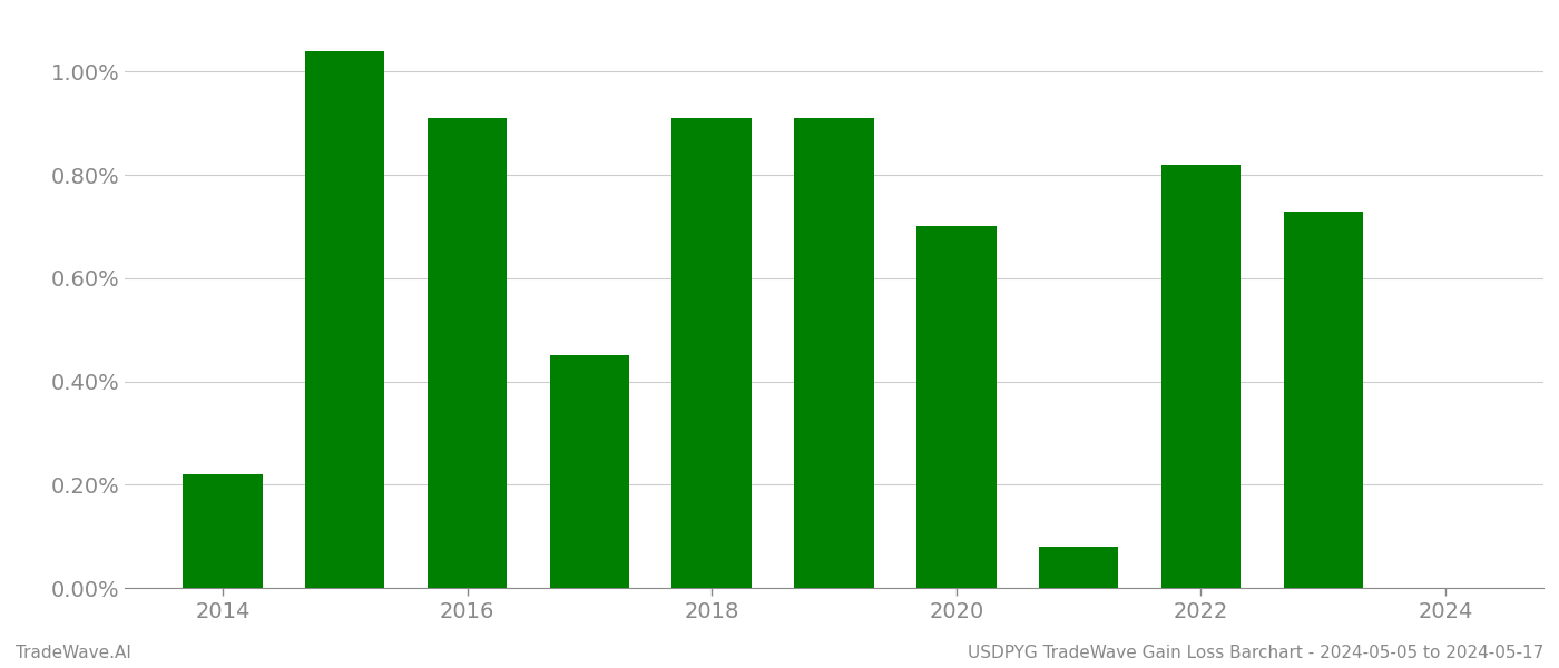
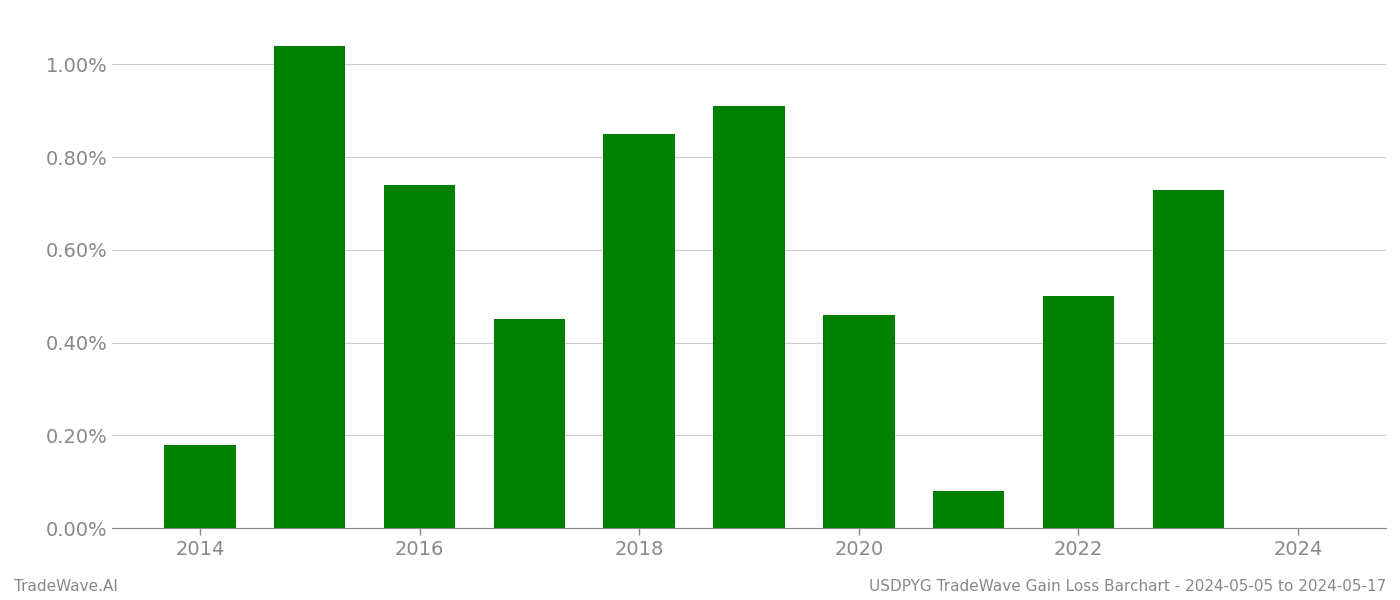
2014: 0.22% -> 0.18%
2016: 0.91% -> 0.74%
2018: 0.91% -> 0.85%
2020: 0.70% -> 0.46%
2022: 0.82% -> 0.50%
